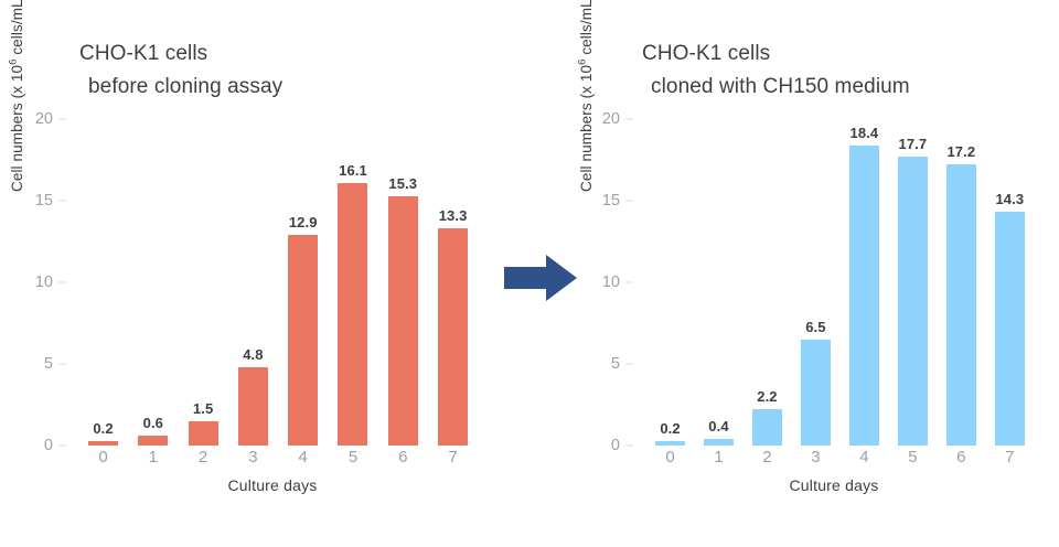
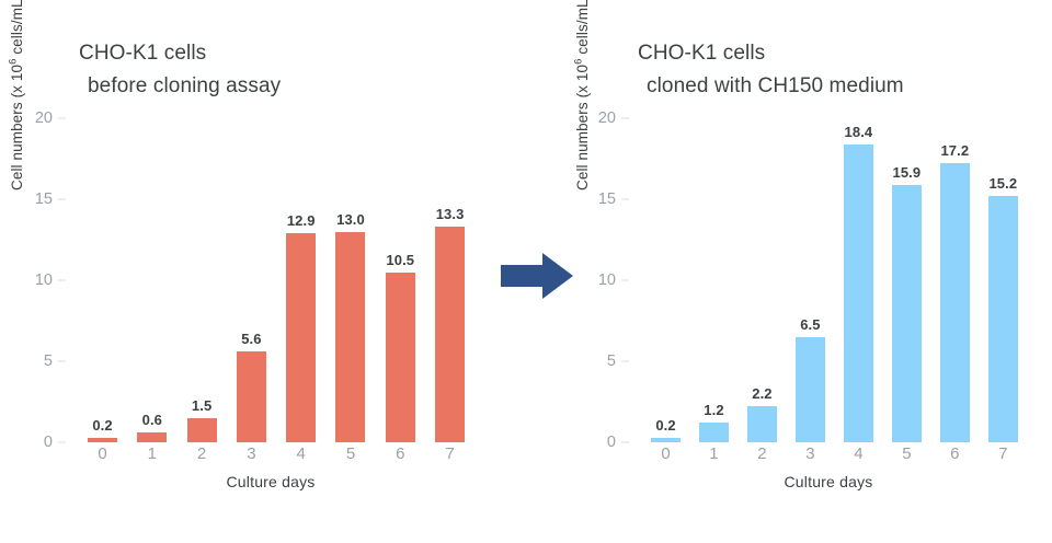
CHO-K1 cells before cloning assay/3: 4.8 -> 5.6
CHO-K1 cells before cloning assay/5: 16.1 -> 13.0
CHO-K1 cells before cloning assay/6: 15.3 -> 10.5
CHO-K1 cells cloned with CH150 medium/1: 0.4 -> 1.2
CHO-K1 cells cloned with CH150 medium/5: 17.7 -> 15.9
CHO-K1 cells cloned with CH150 medium/7: 14.3 -> 15.2
